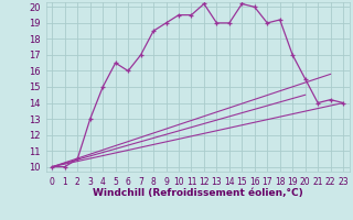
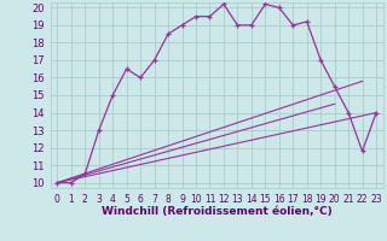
22: 14.2 -> 11.8
